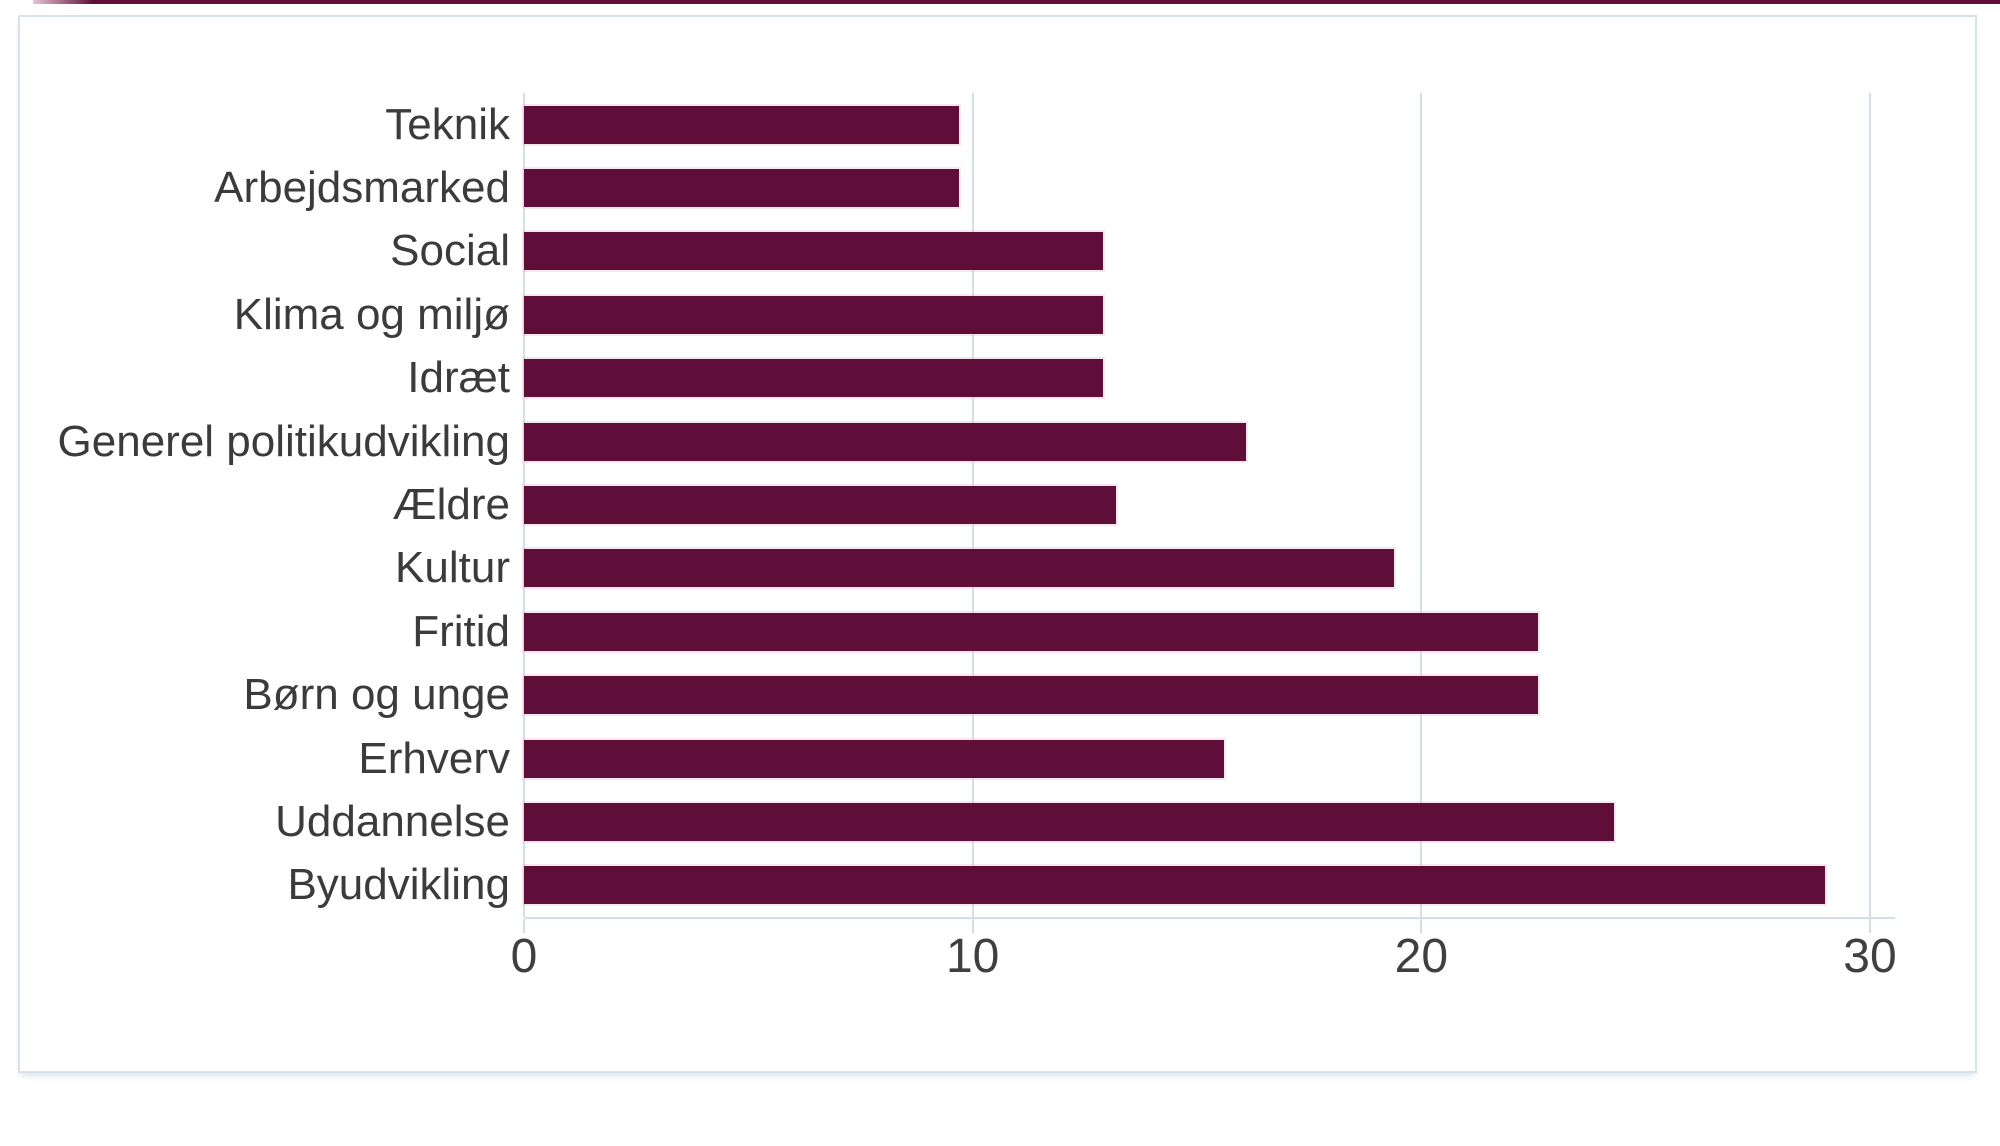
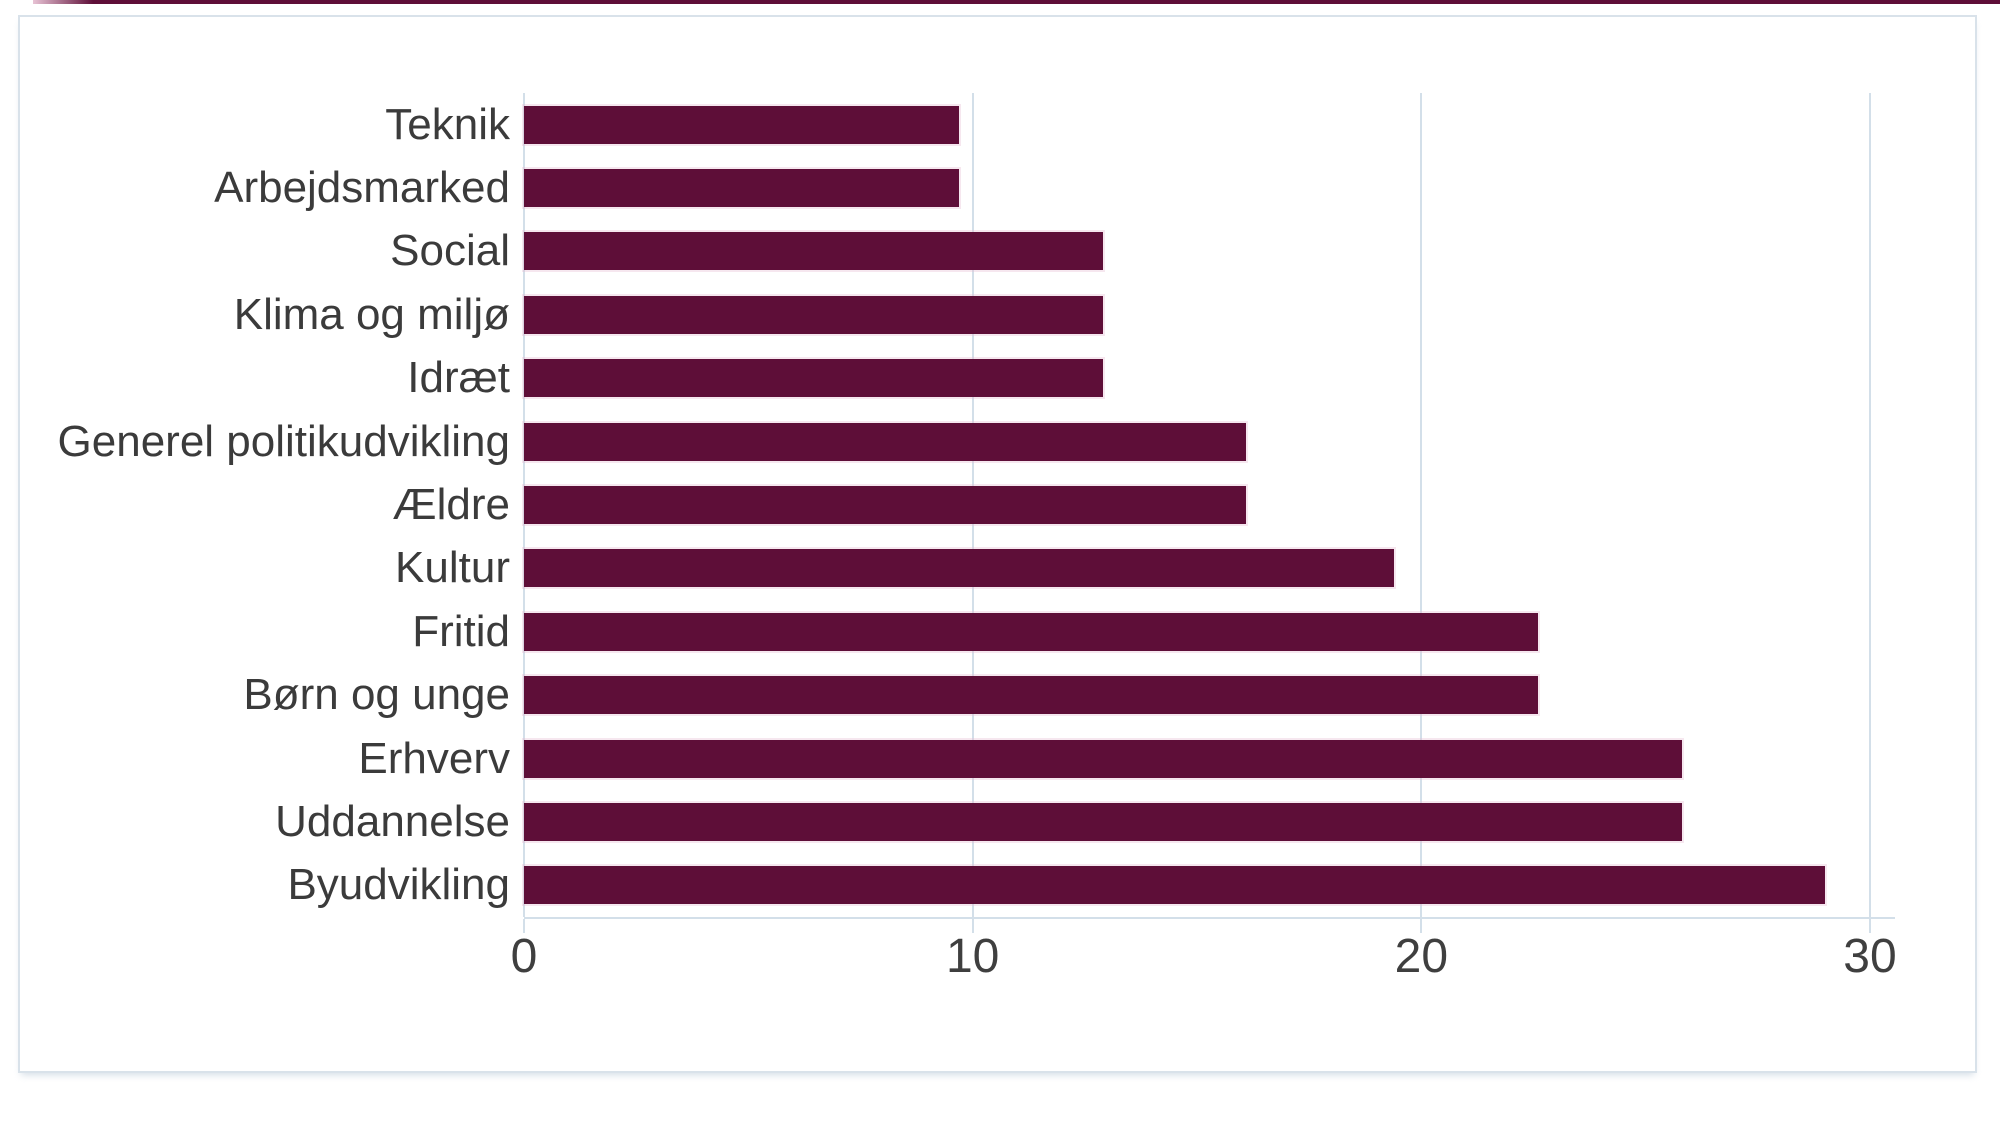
Ældre: 13.2 -> 16.1
Erhverv: 15.6 -> 25.8
Uddannelse: 24.3 -> 25.8
